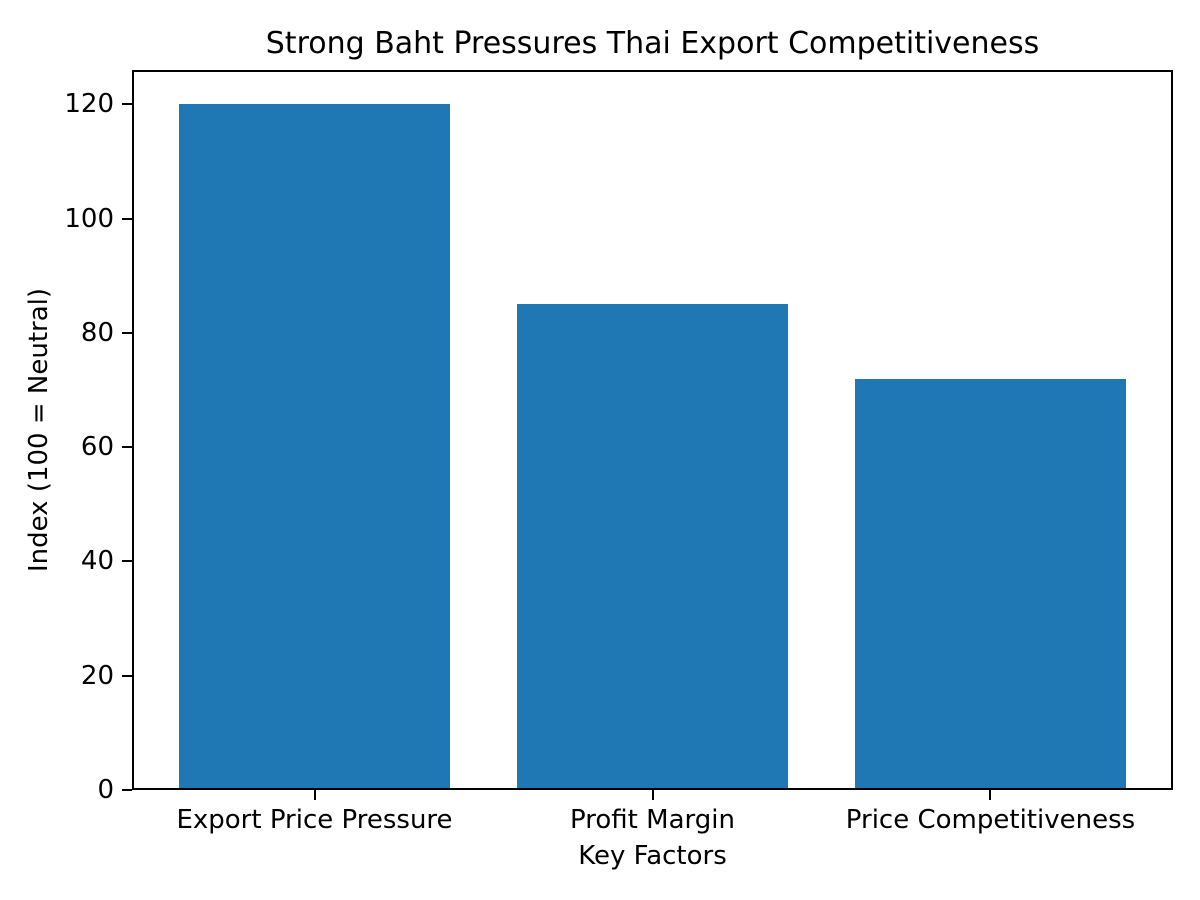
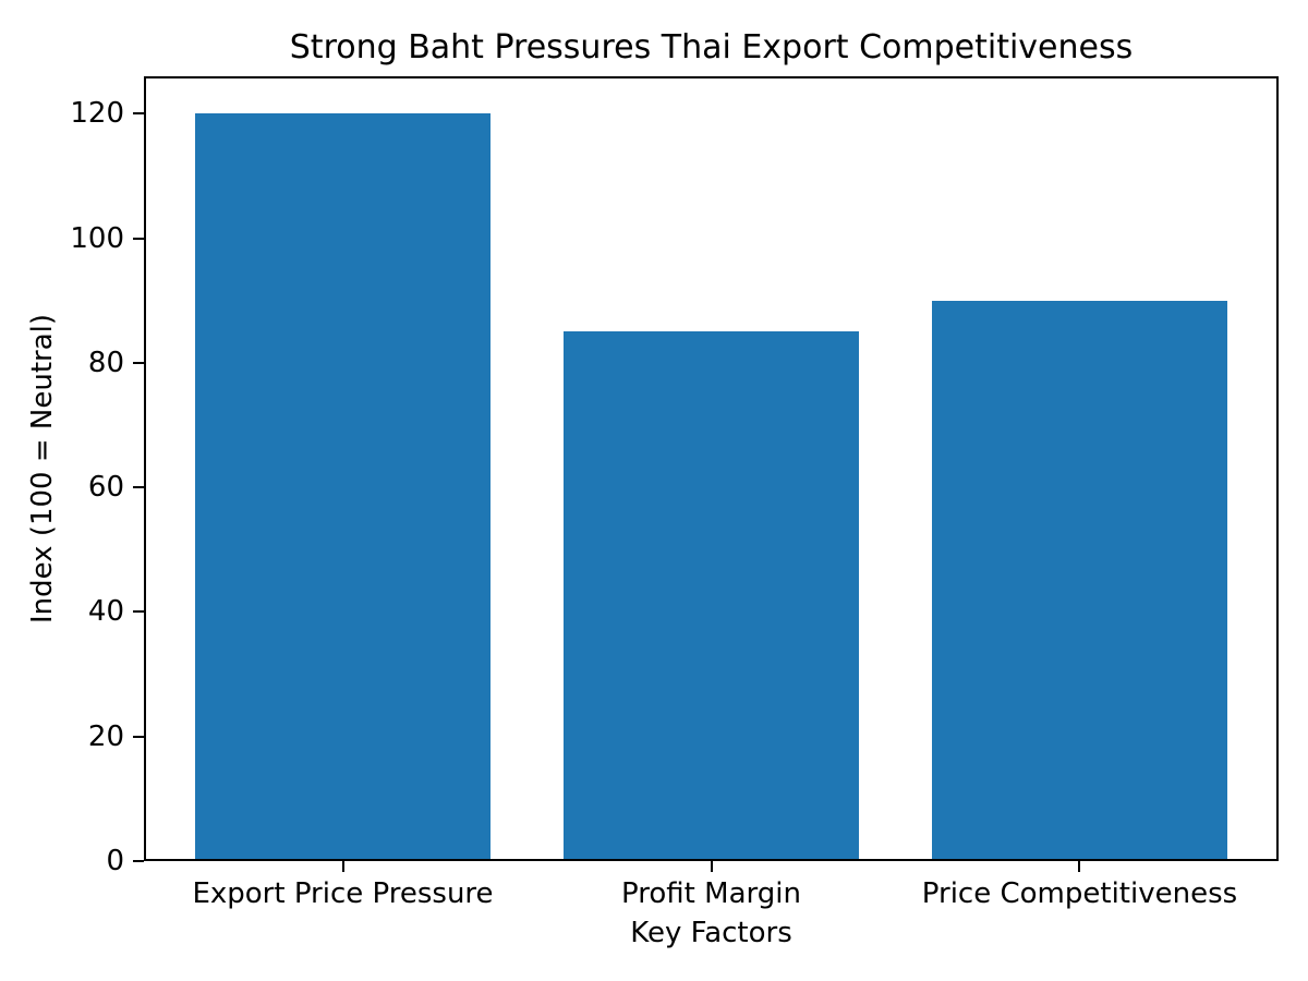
Price Competitiveness: 72 -> 90
